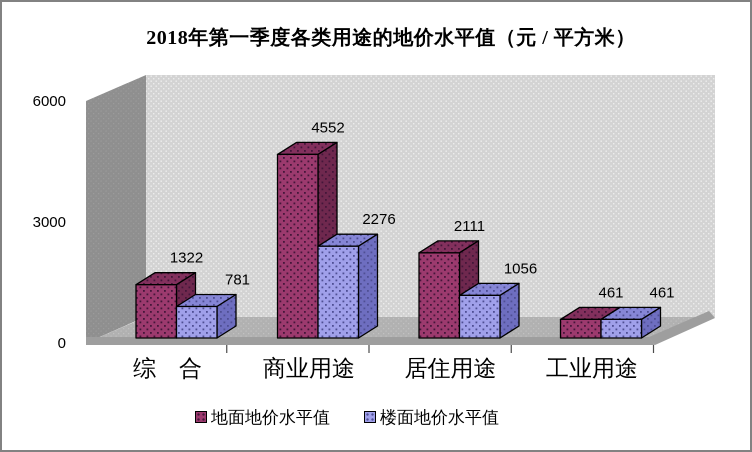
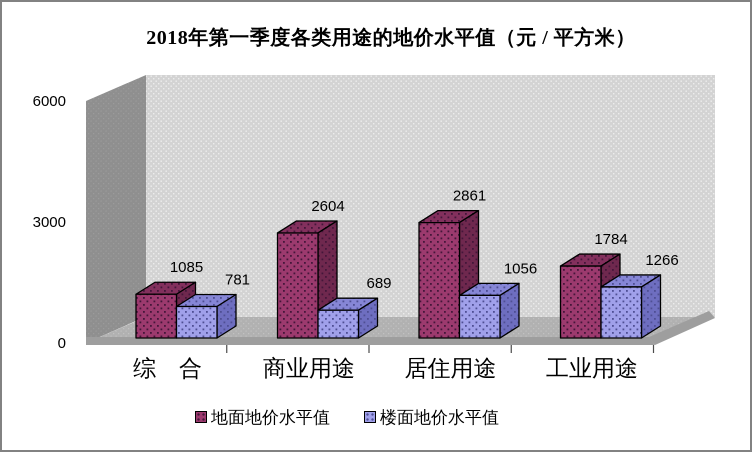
地面地价水平值/综 合: 1322 -> 1085
地面地价水平值/商业用途: 4552 -> 2604
楼面地价水平值/商业用途: 2276 -> 689
地面地价水平值/居住用途: 2111 -> 2861
地面地价水平值/工业用途: 461 -> 1784
楼面地价水平值/工业用途: 461 -> 1266
